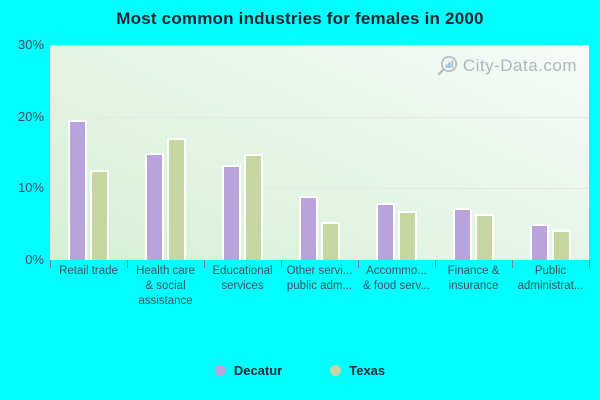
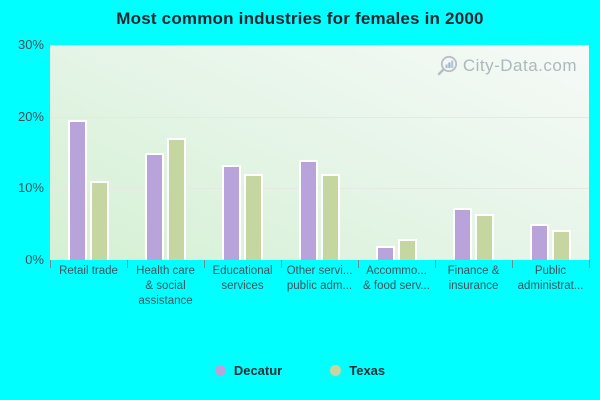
Texas/Retail trade: 13% -> 11%
Texas/Educational services: 15% -> 12%
Decatur/Other servi... public adm...: 9% -> 14%
Texas/Other servi... public adm...: 5% -> 12%
Decatur/Accommo... & food serv...: 8% -> 2%
Texas/Accommo... & food serv...: 7% -> 3%
